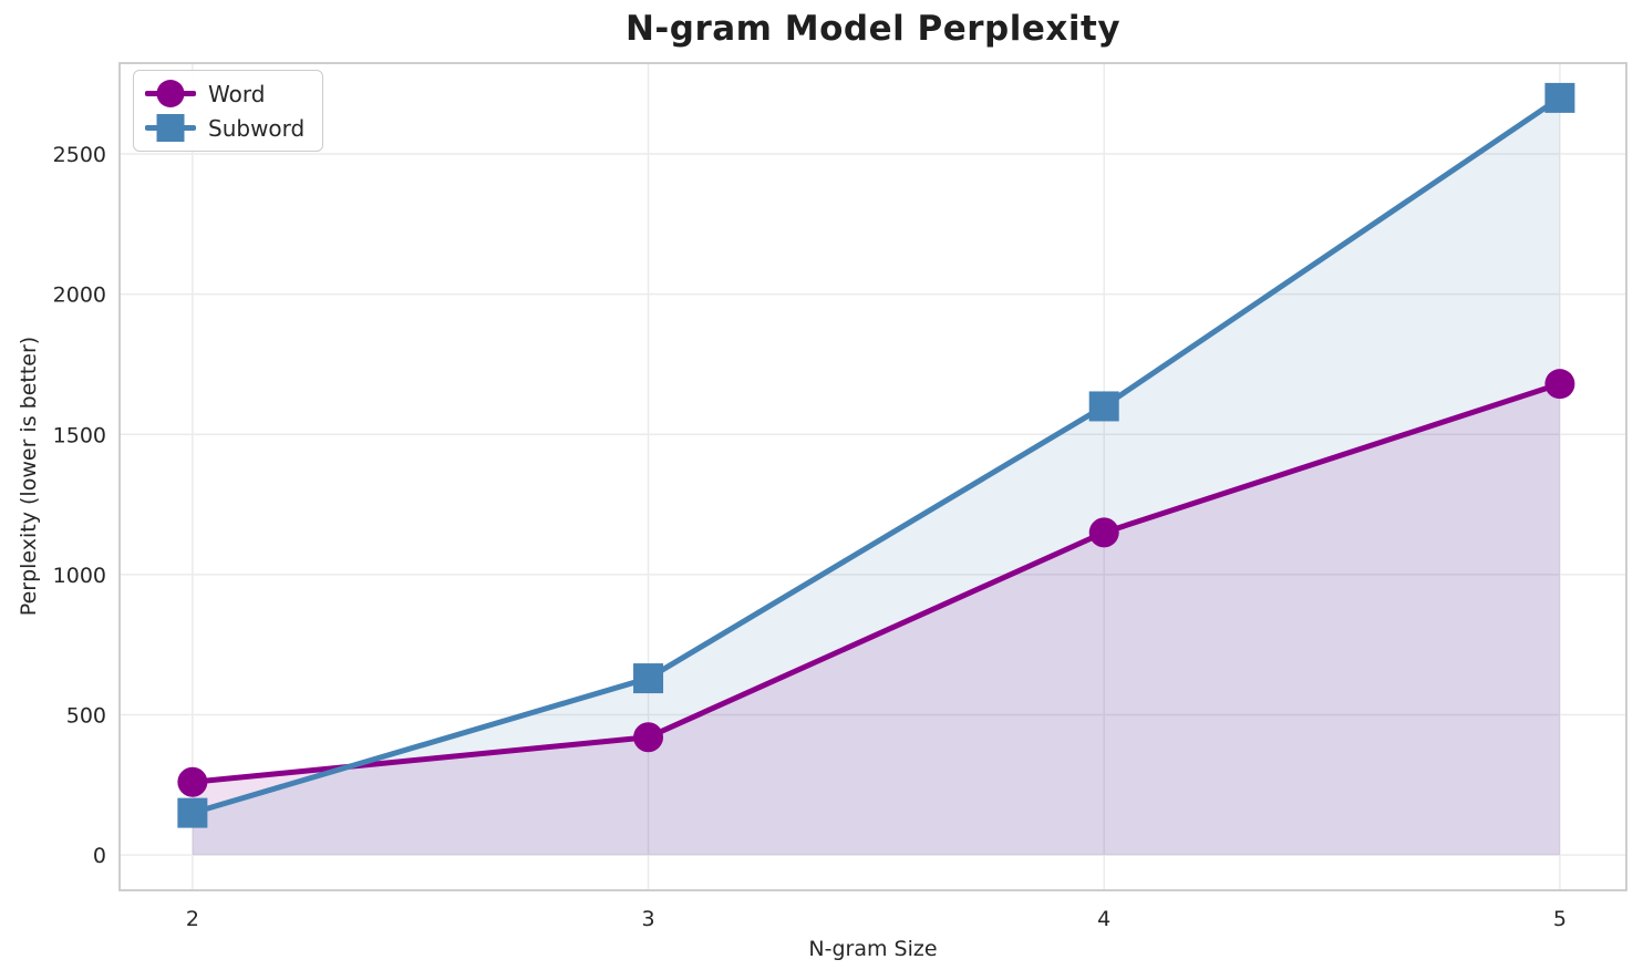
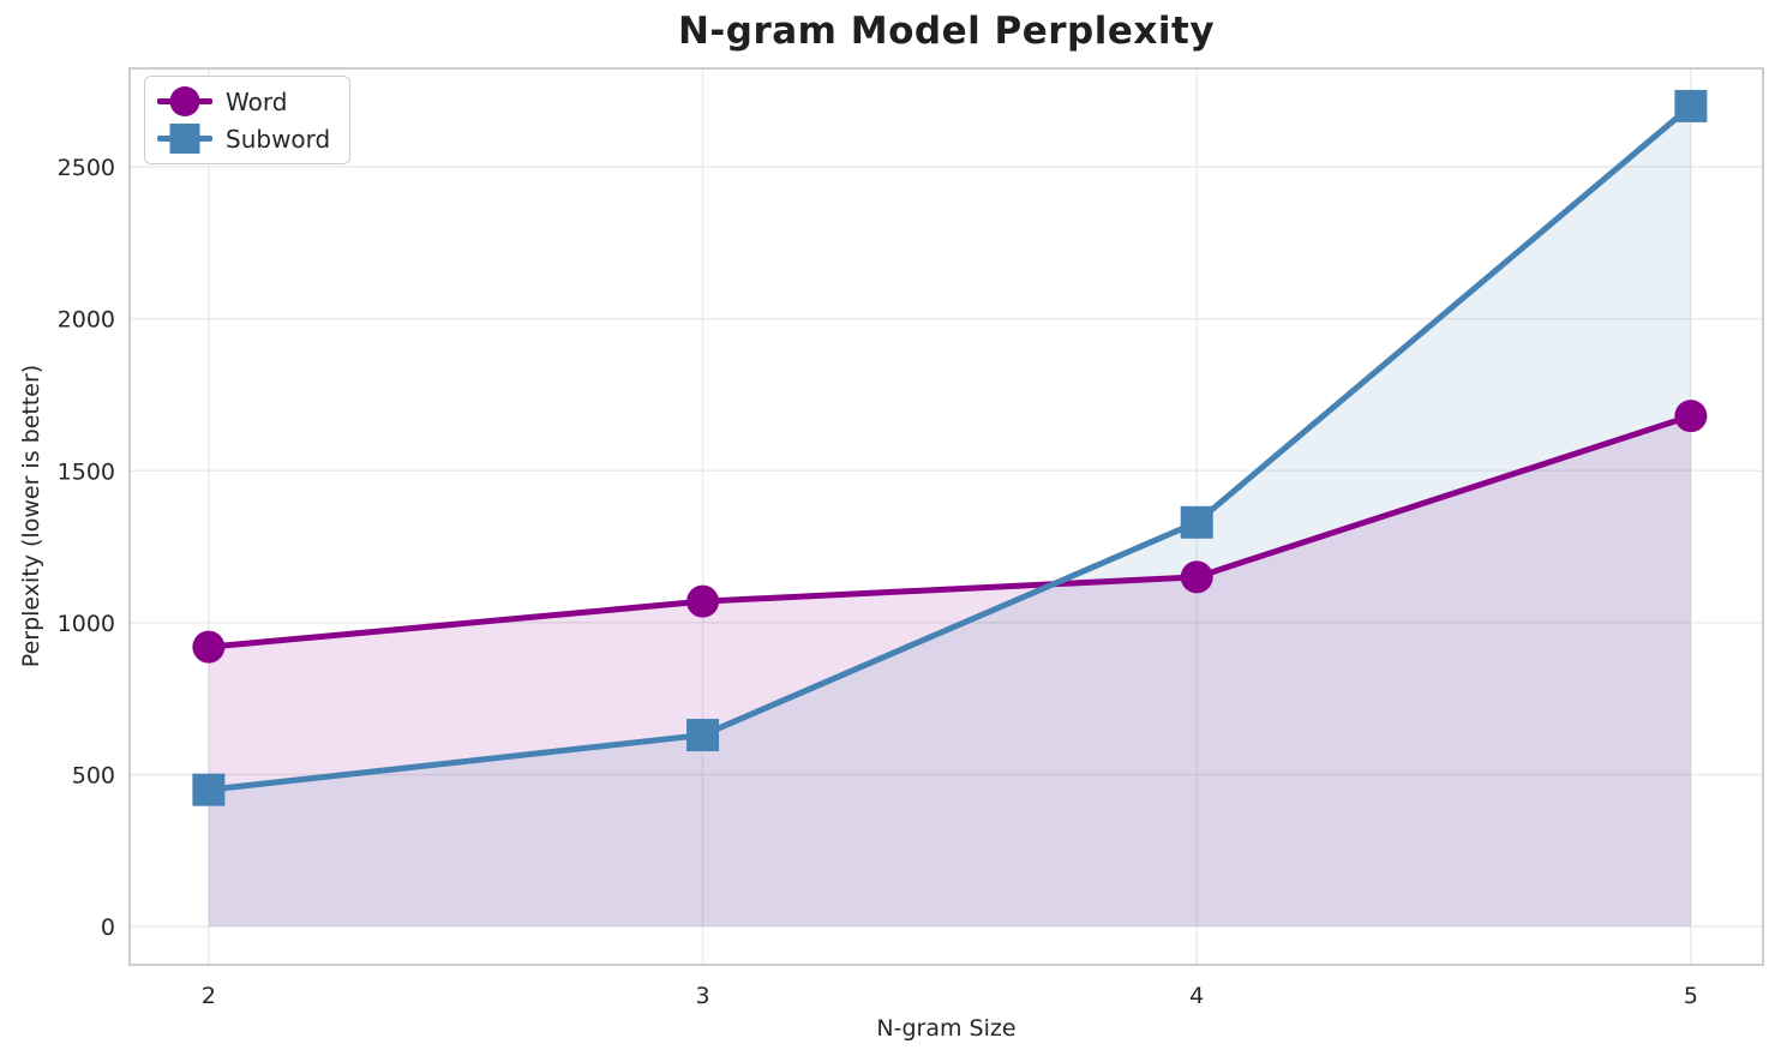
Word/2: 260 -> 920
Subword/2: 150 -> 450
Word/3: 420 -> 1070
Subword/4: 1600 -> 1330
